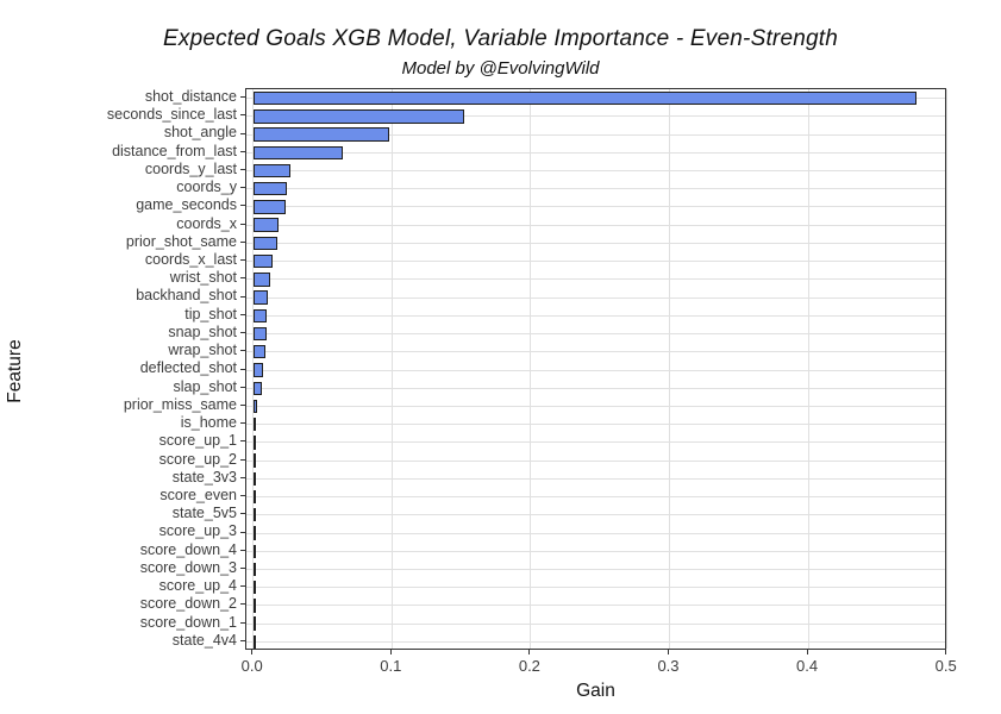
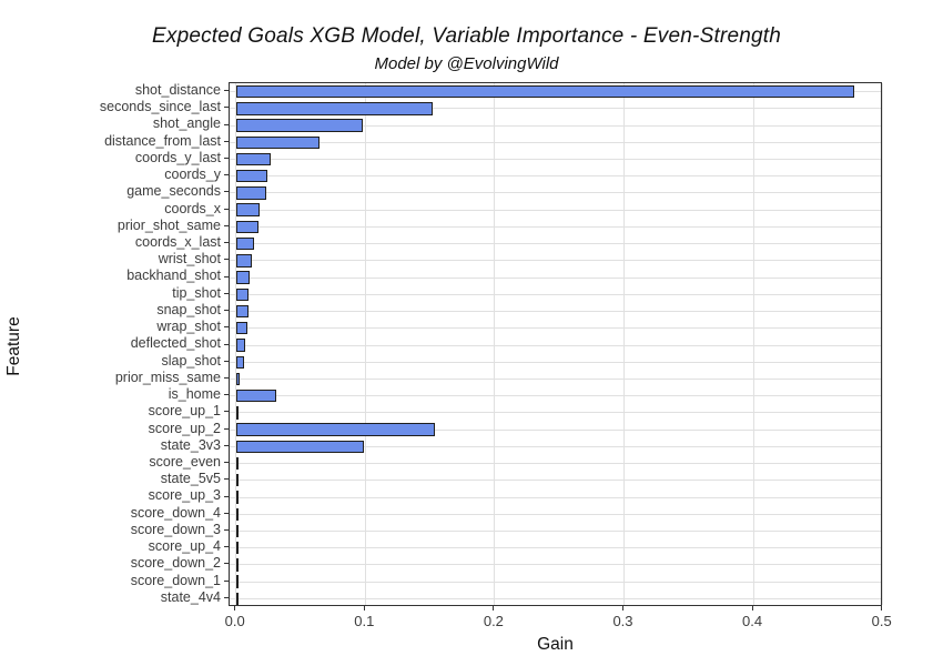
is_home: 0.001 -> 0.031
score_up_2: 0.001 -> 0.154
state_3v3: 0.001 -> 0.099
